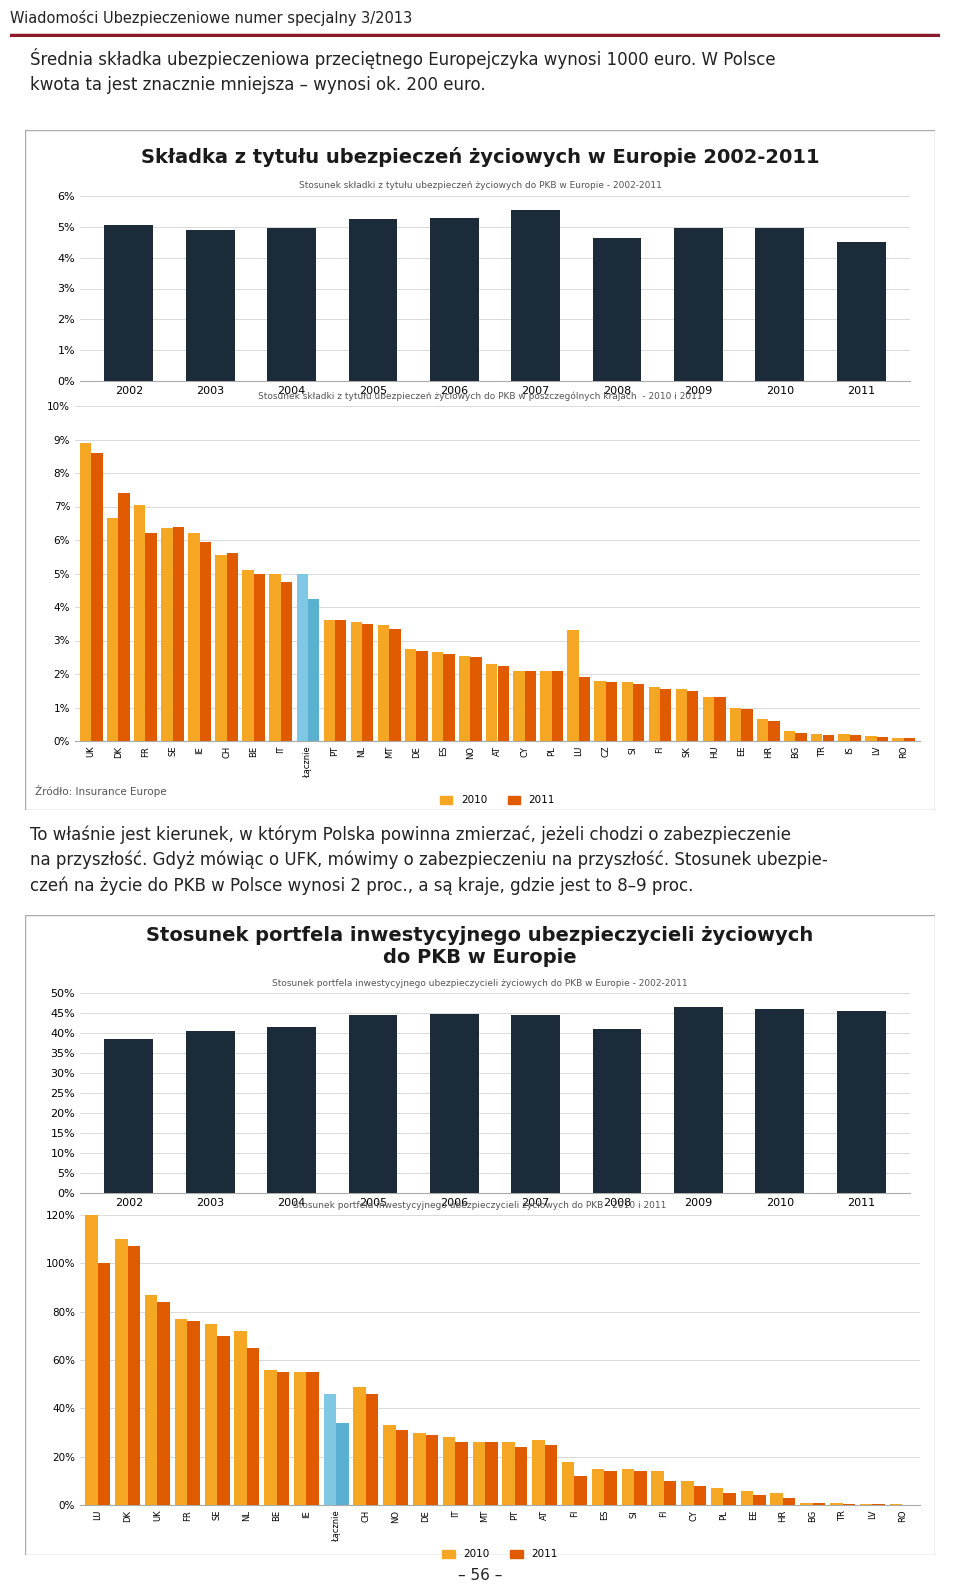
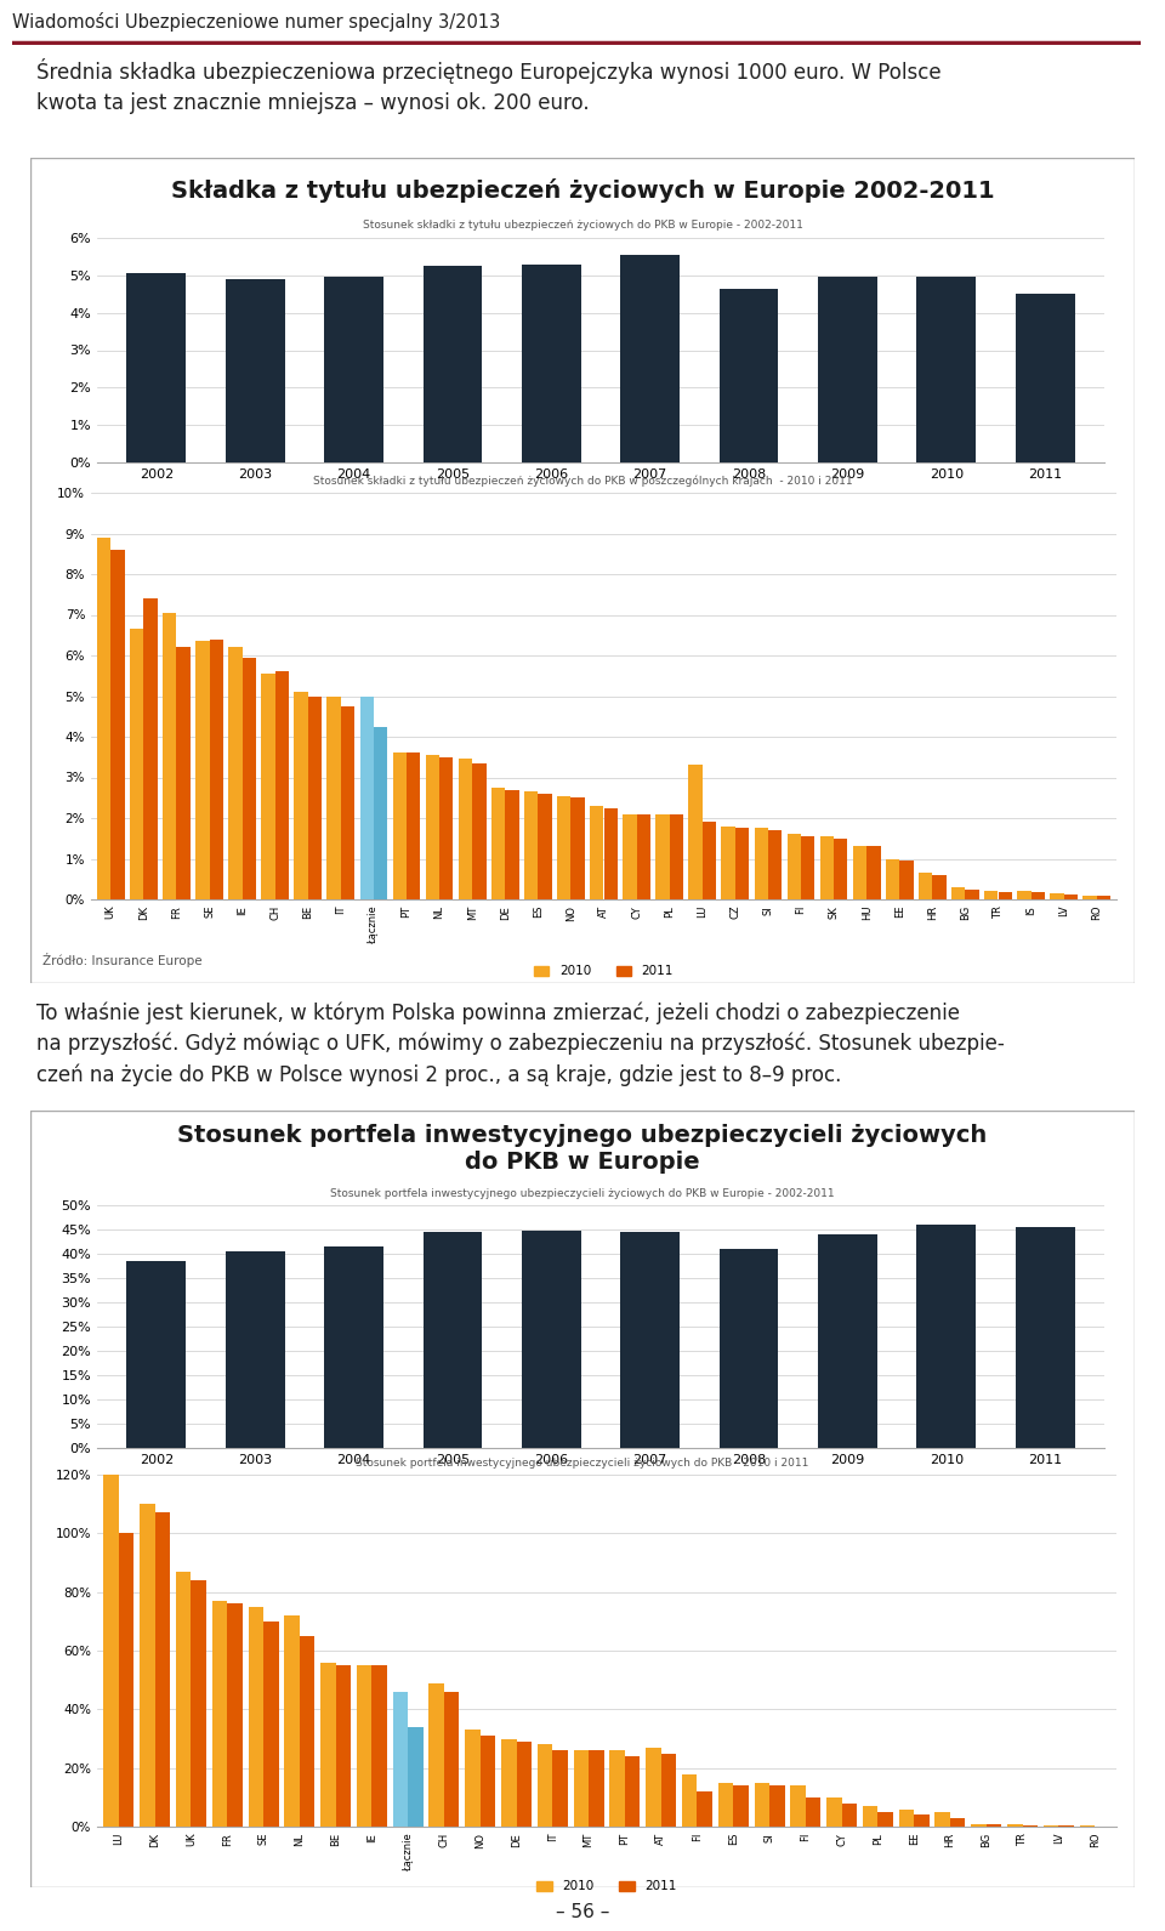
2009: 46.5% -> 44.0%
